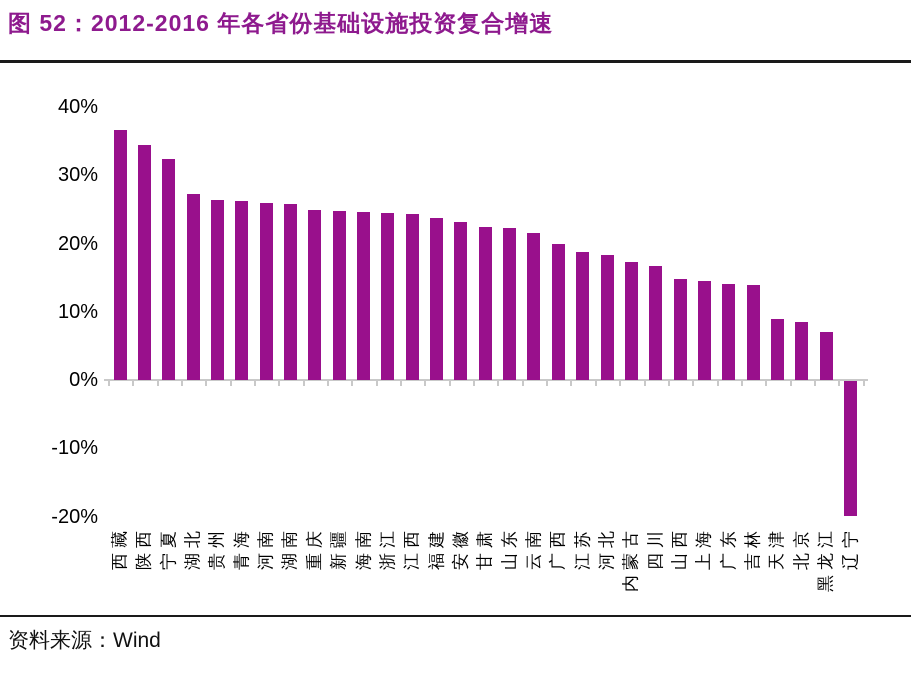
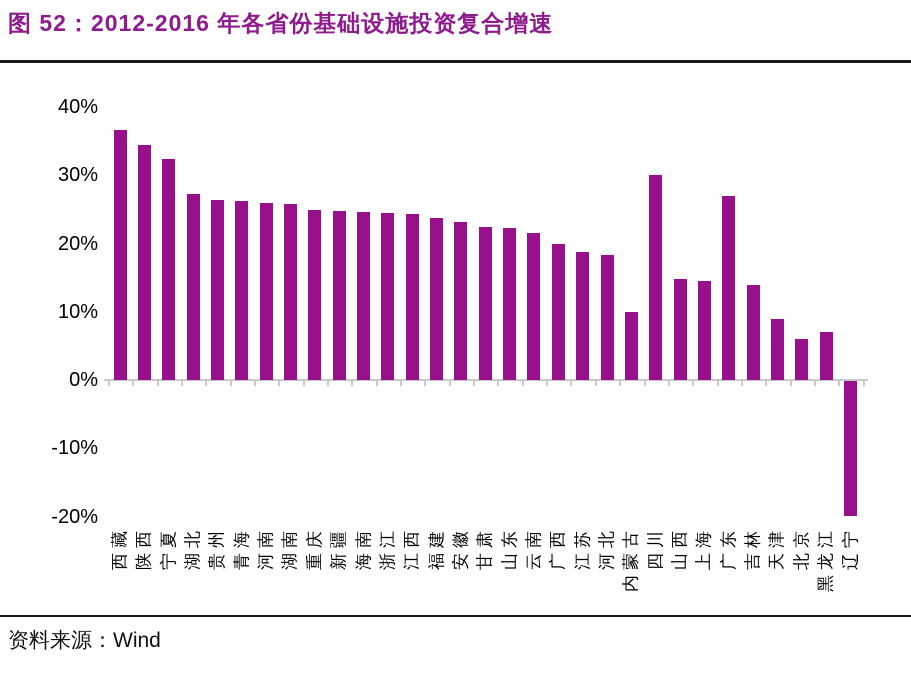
内蒙古: 17% -> 10%
四川: 17% -> 30%
广东: 14% -> 27%
北京: 8% -> 6%
